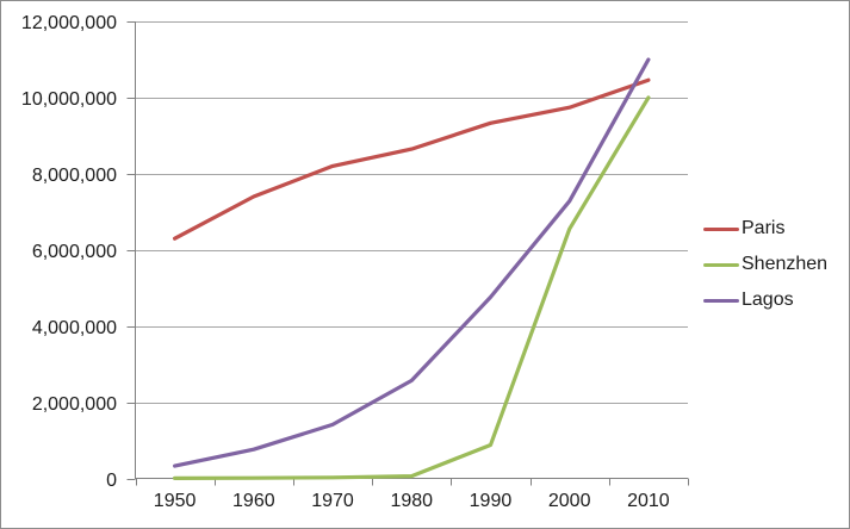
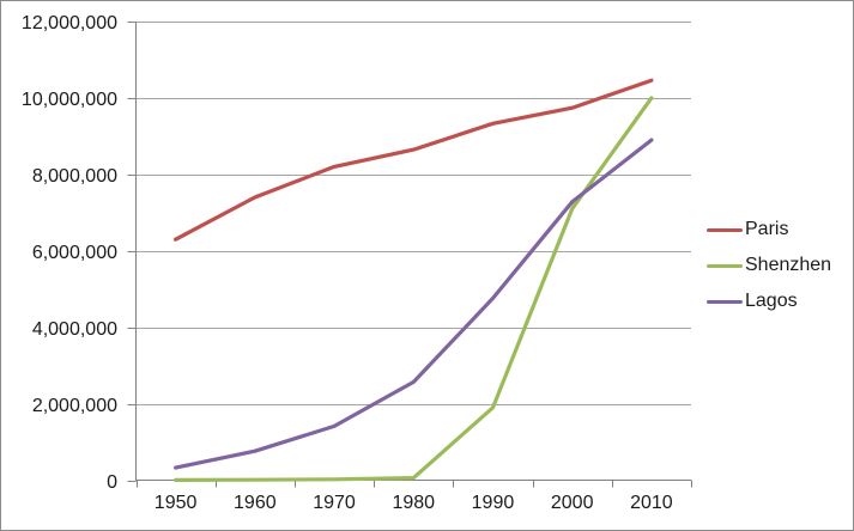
Shenzhen/1990: 900000 -> 1900000
Shenzhen/2000: 6600000 -> 7100000
Lagos/2010: 11000000 -> 8900000
